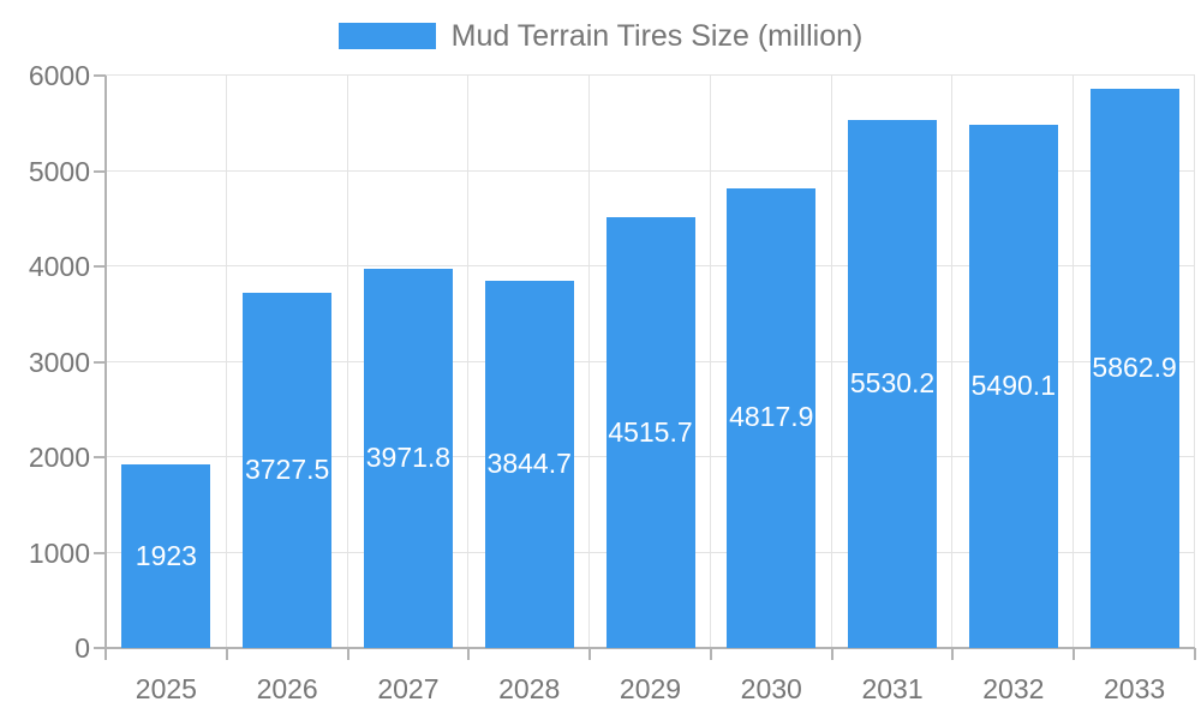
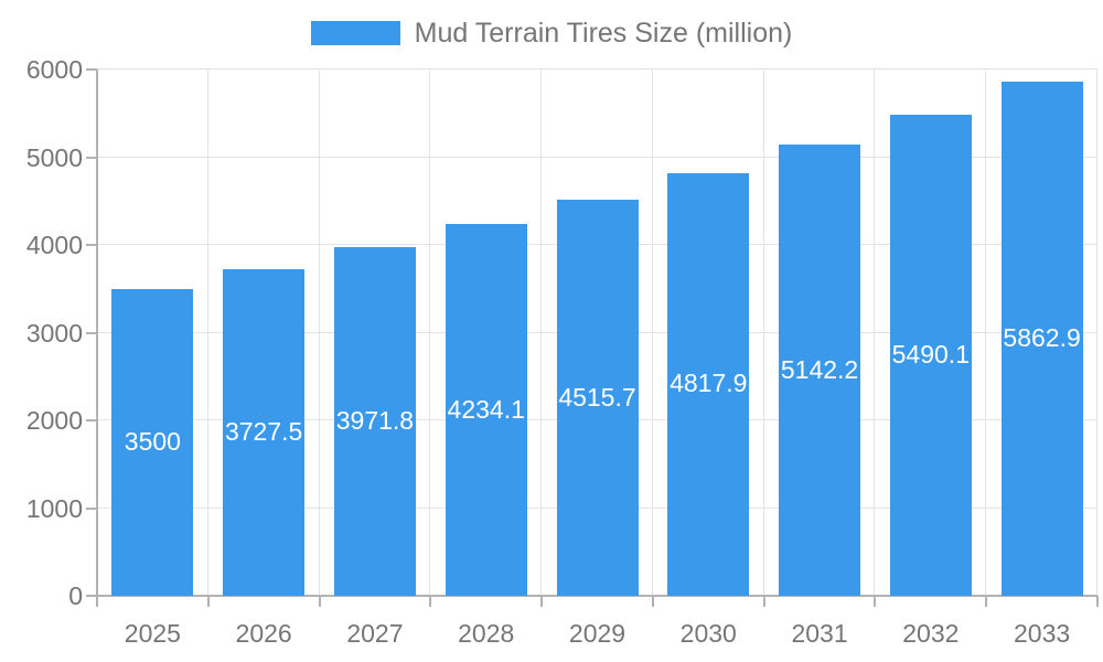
2025: 1923 -> 3500
2028: 3844.7 -> 4234.1
2031: 5530.2 -> 5142.2
